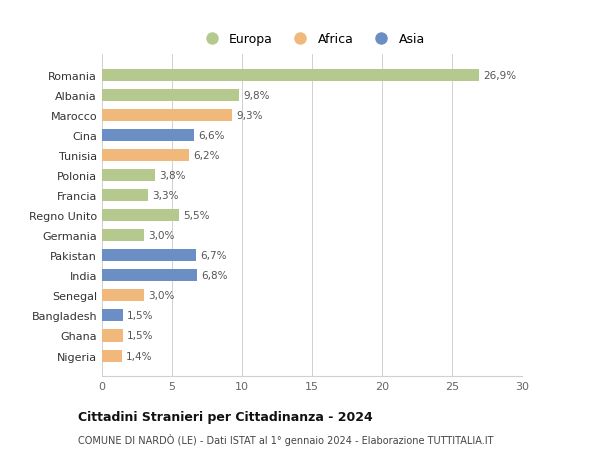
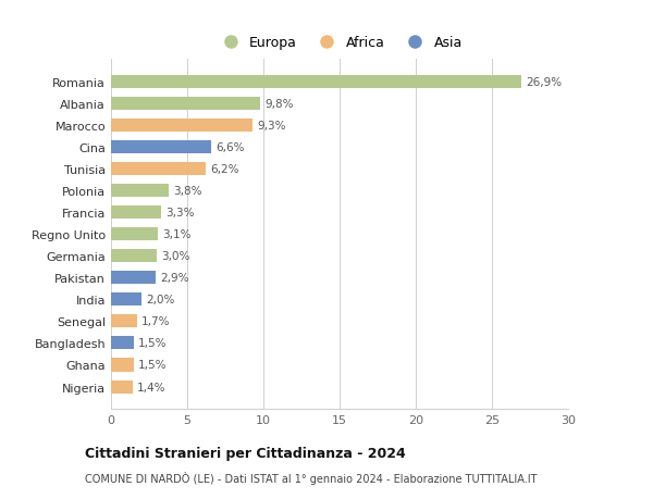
Regno Unito: 5,5% -> 3,1%
Pakistan: 6,7% -> 2,9%
India: 6,8% -> 2,0%
Senegal: 3,0% -> 1,7%
